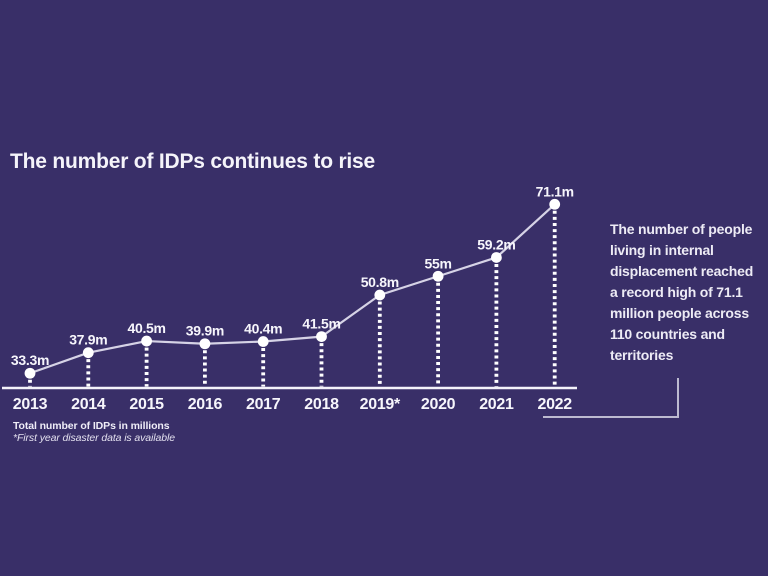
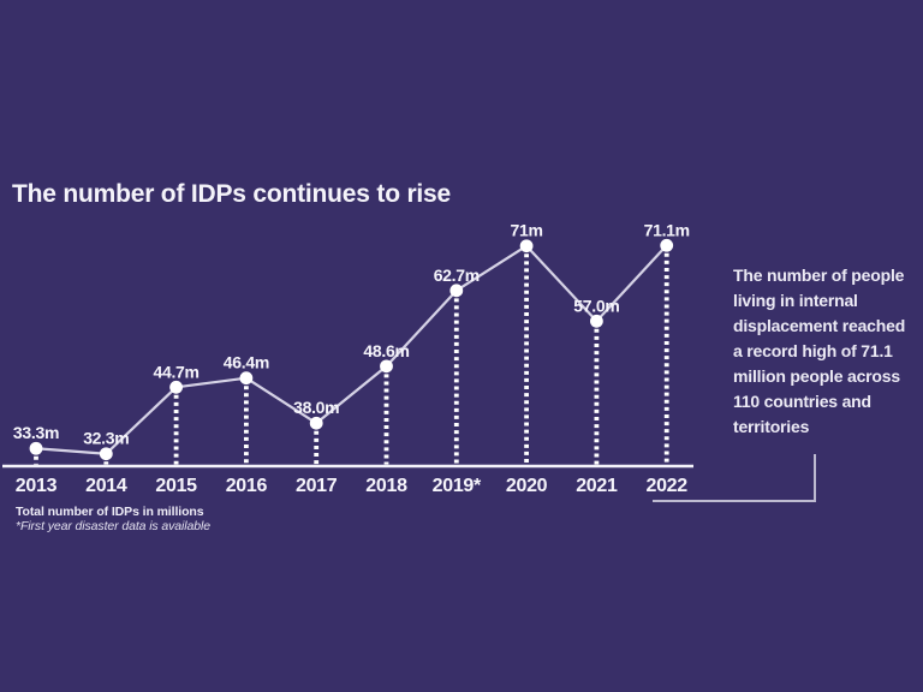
2014: 37.9m -> 32.3m
2015: 40.5m -> 44.7m
2016: 39.9m -> 46.4m
2017: 40.4m -> 38.0m
2018: 41.5m -> 48.6m
2019*: 50.8m -> 62.7m
2020: 55m -> 71m
2021: 59.2m -> 57.0m
